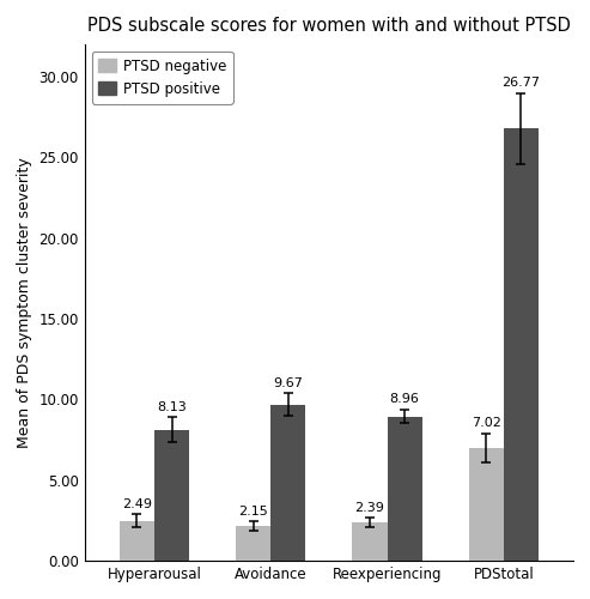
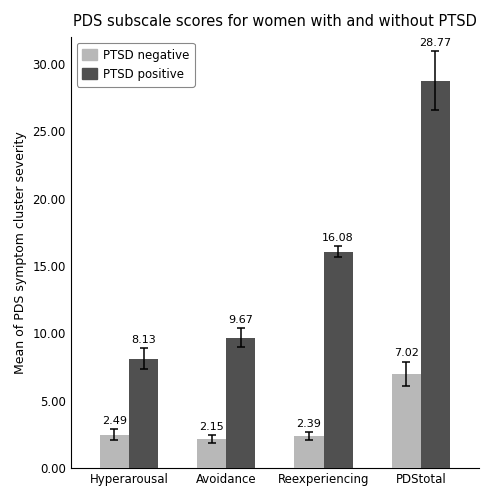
PTSD positive/Reexperiencing: 8.96 -> 16.08
PTSD positive/PDStotal: 26.77 -> 28.77
